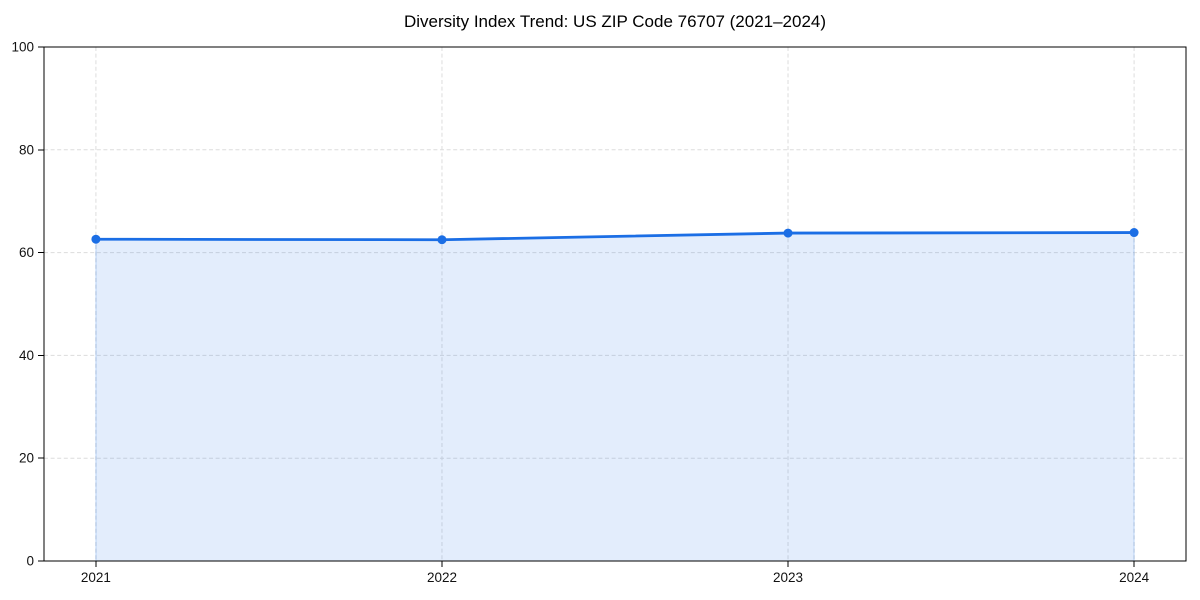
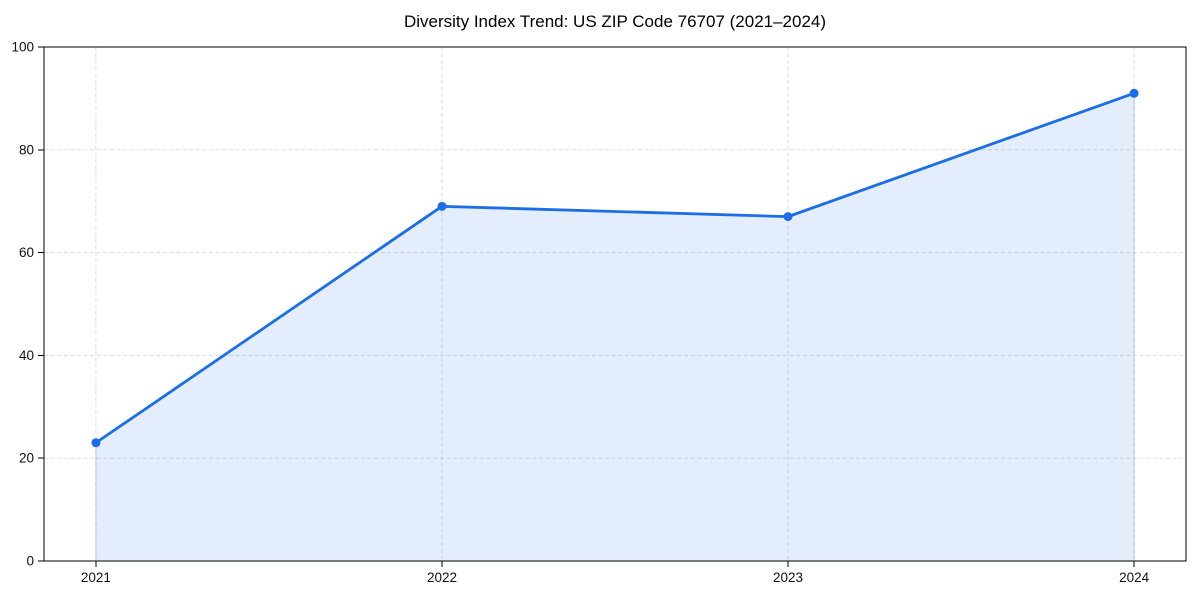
2021: 63 -> 23
2022: 62 -> 69
2023: 64 -> 67
2024: 64 -> 91
